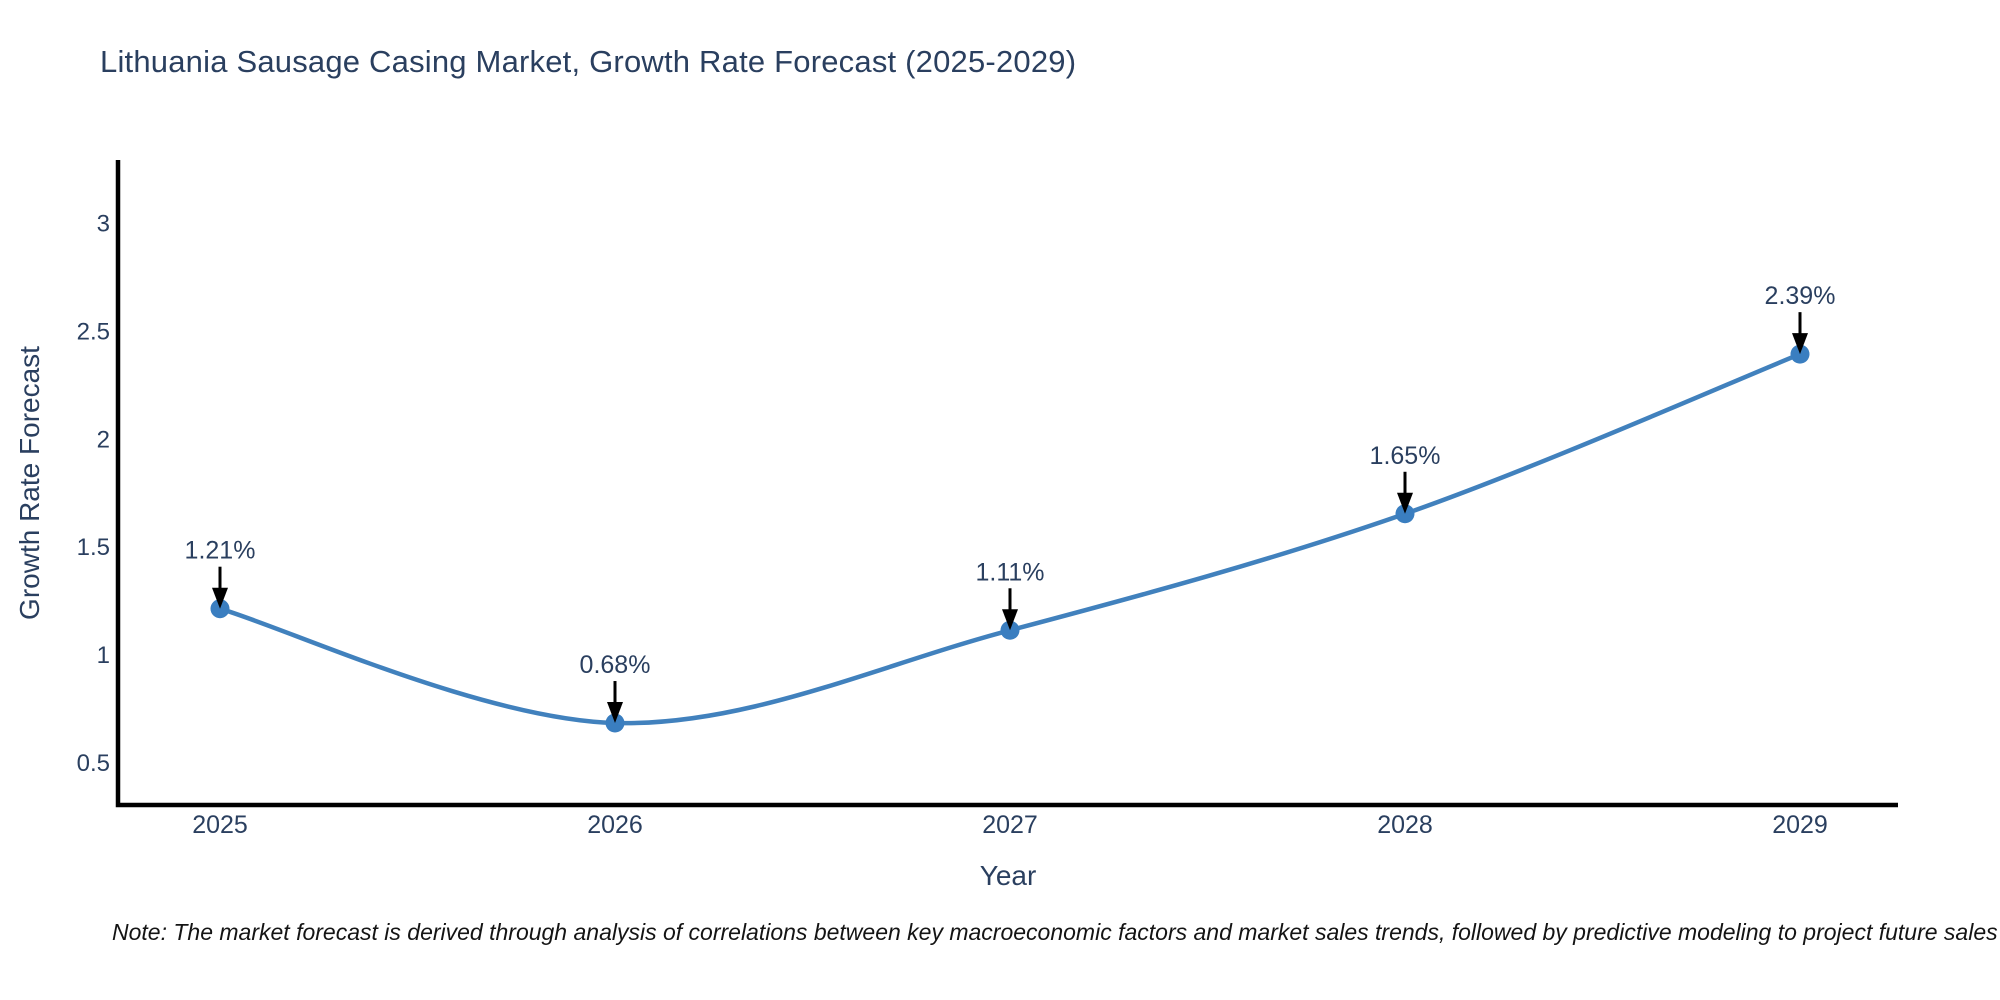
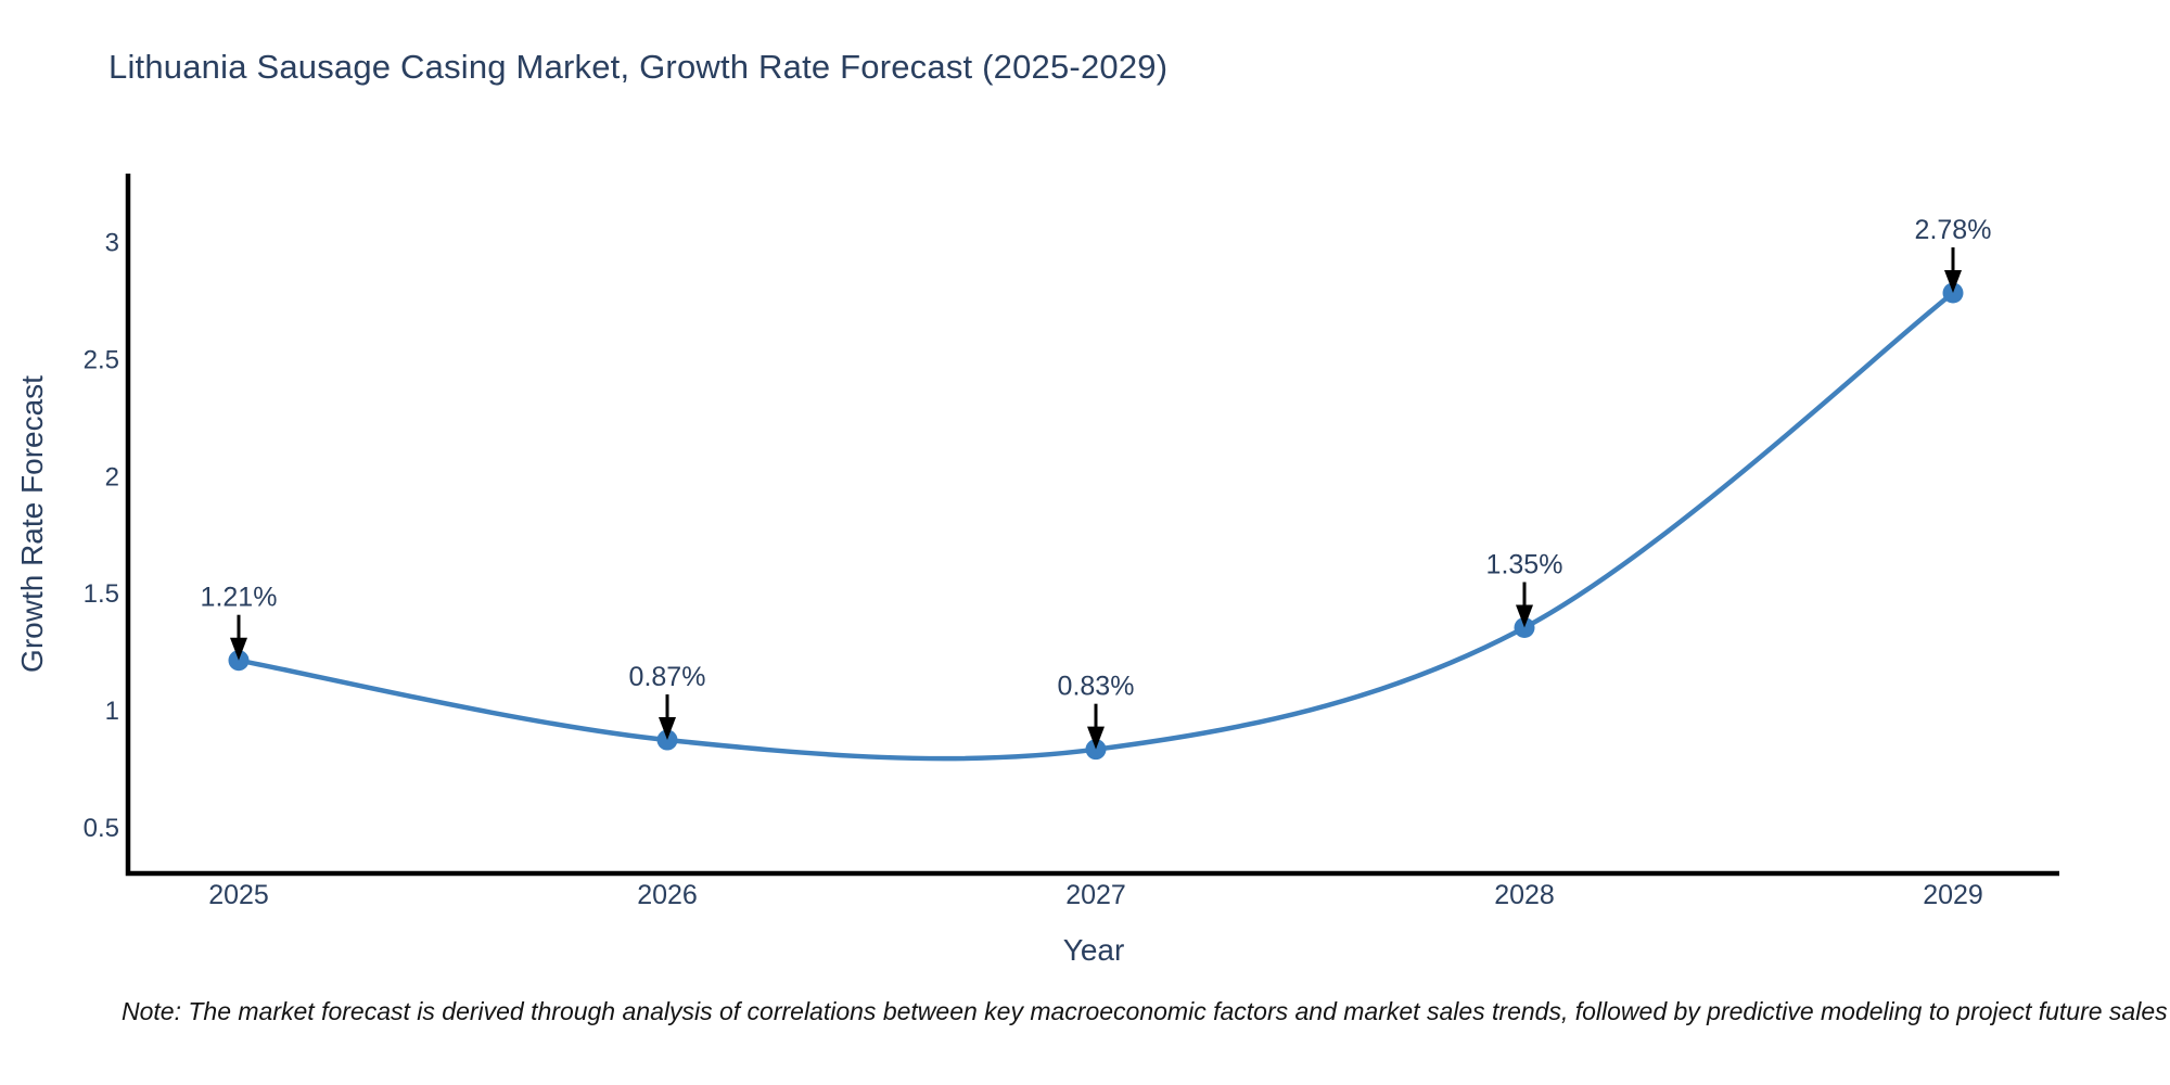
2026: 0.68% -> 0.87%
2027: 1.11% -> 0.83%
2028: 1.65% -> 1.35%
2029: 2.39% -> 2.78%
